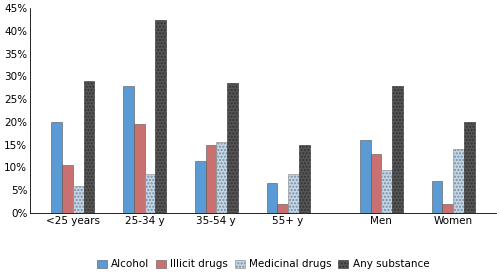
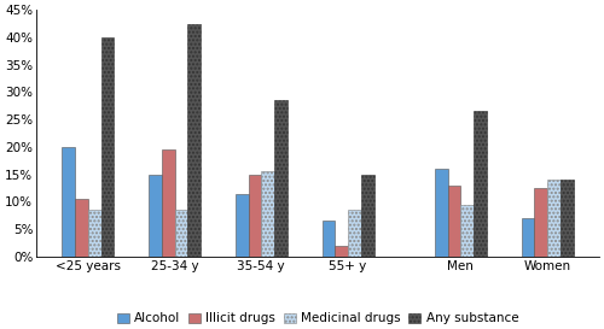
Medicinal drugs/<25 years: 6.0% -> 8.5%
Any substance/<25 years: 29.0% -> 40.0%
Alcohol/25-34 y: 28.0% -> 15.0%
Any substance/Men: 28.0% -> 26.5%
Illicit drugs/Women: 2.0% -> 12.5%
Any substance/Women: 20.0% -> 14.0%
